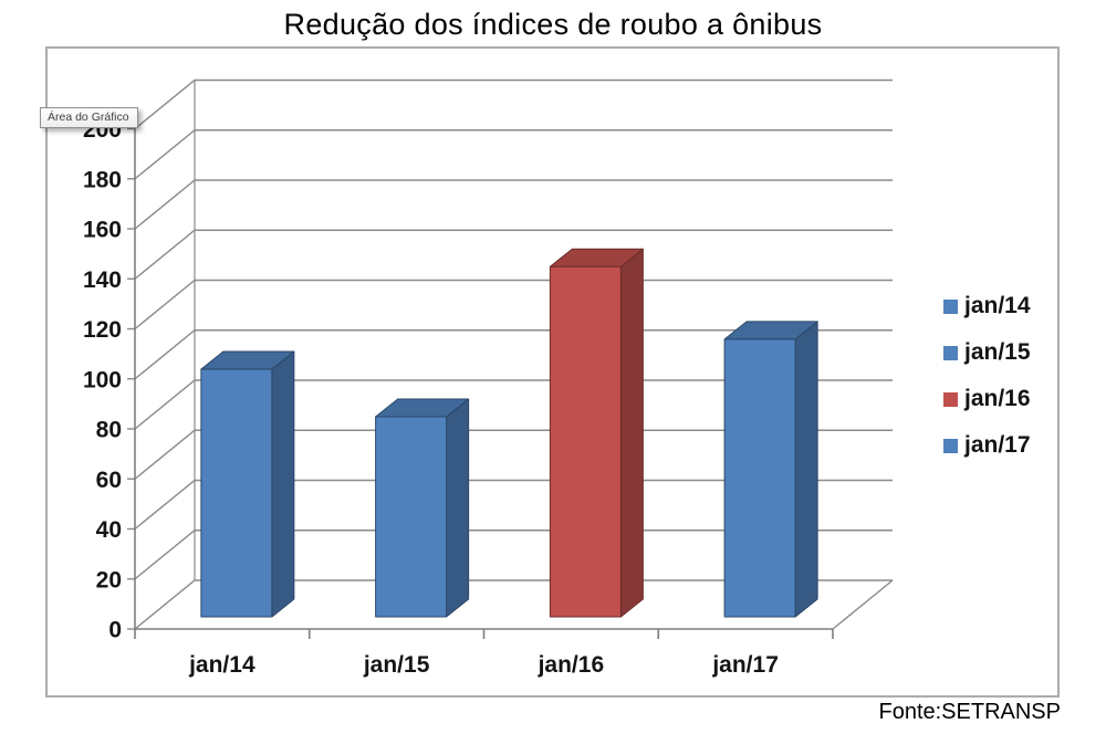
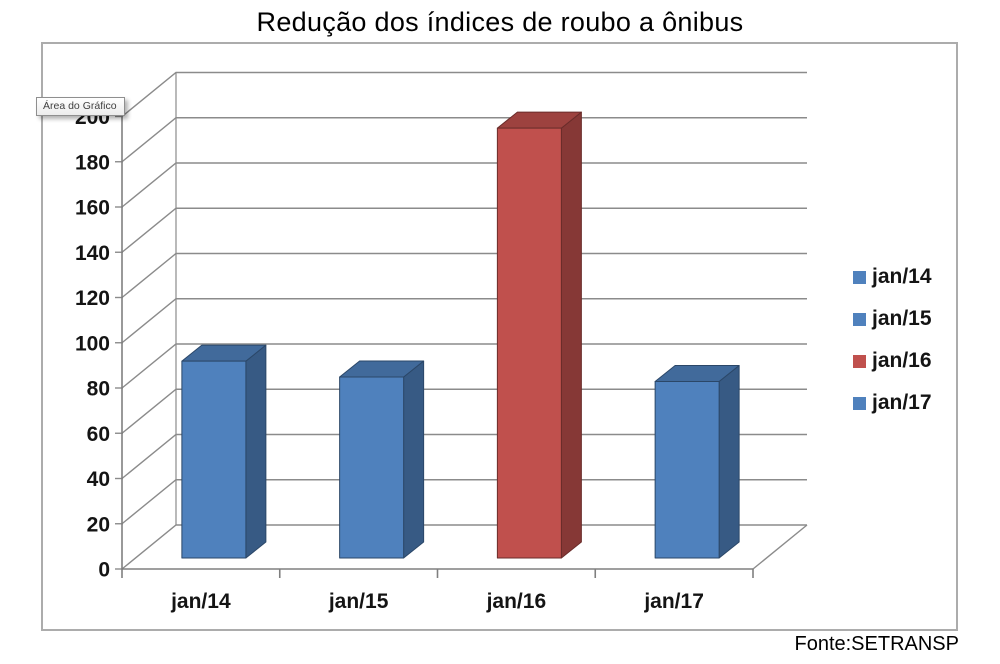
jan/14: 99 -> 87
jan/16: 140 -> 190
jan/17: 111 -> 78
